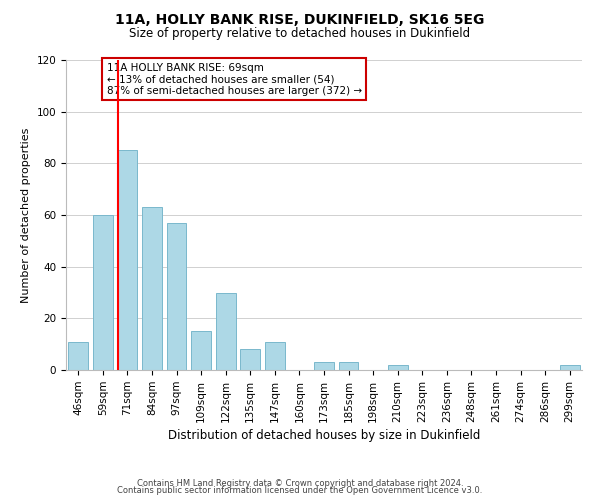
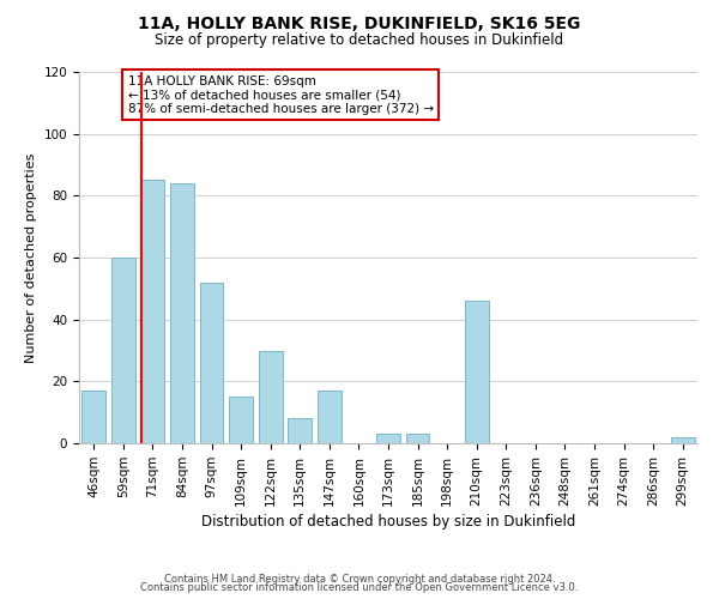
46sqm: 11 -> 17
84sqm: 63 -> 84
97sqm: 57 -> 52
147sqm: 11 -> 17
210sqm: 2 -> 46
